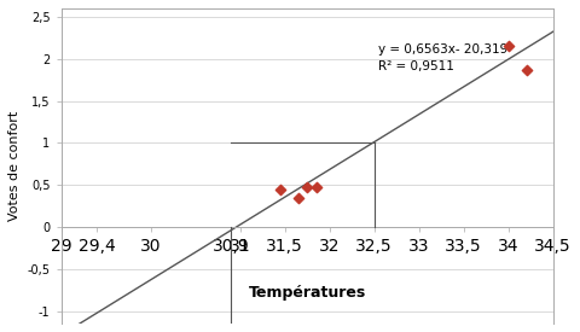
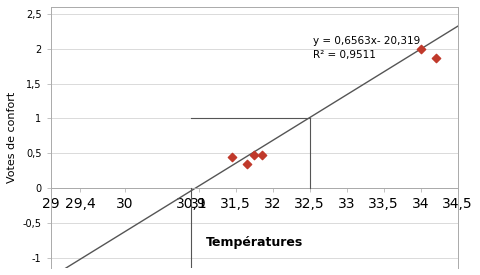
34: 2,16 -> 2,00
